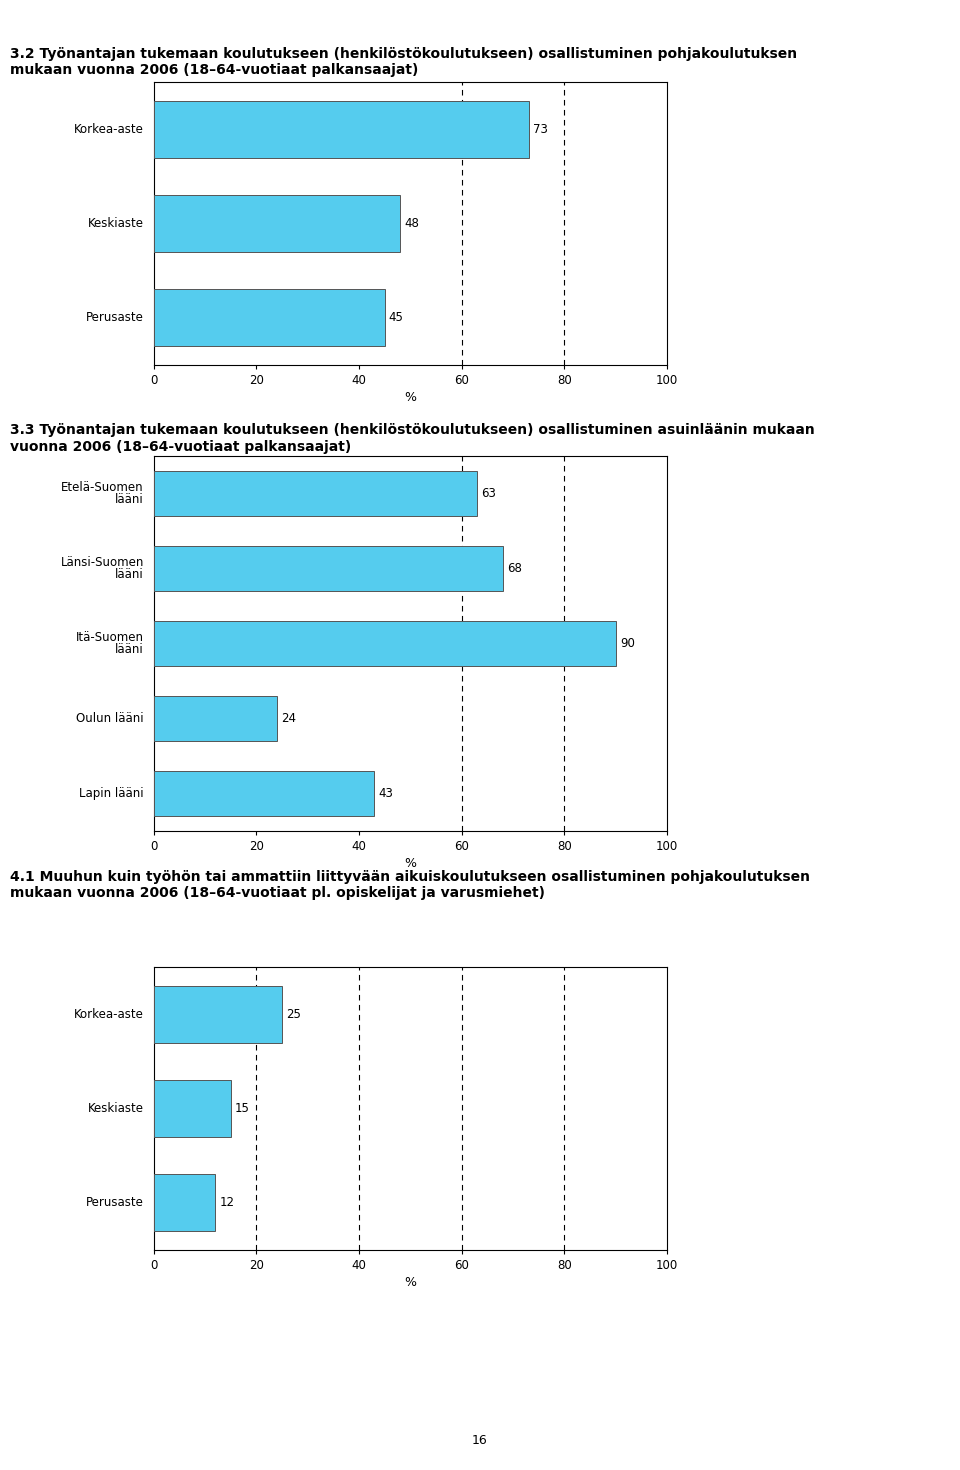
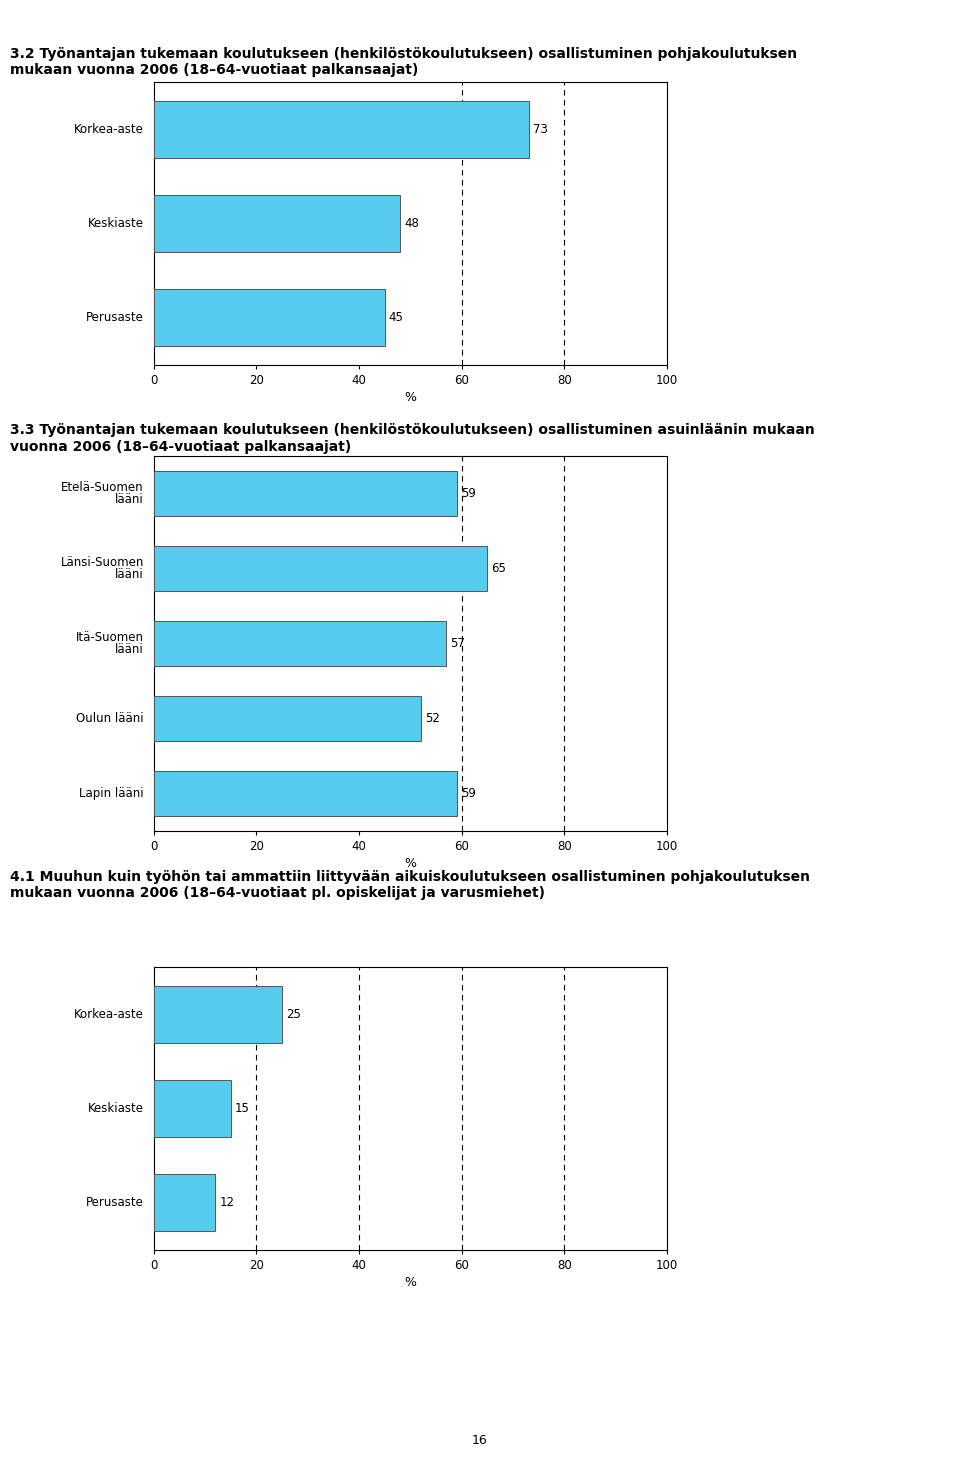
Etelä-Suomen lääni: 63 -> 59
Länsi-Suomen lääni: 68 -> 65
Itä-Suomen lääni: 90 -> 57
Oulun lääni: 24 -> 52
Lapin lääni: 43 -> 59
